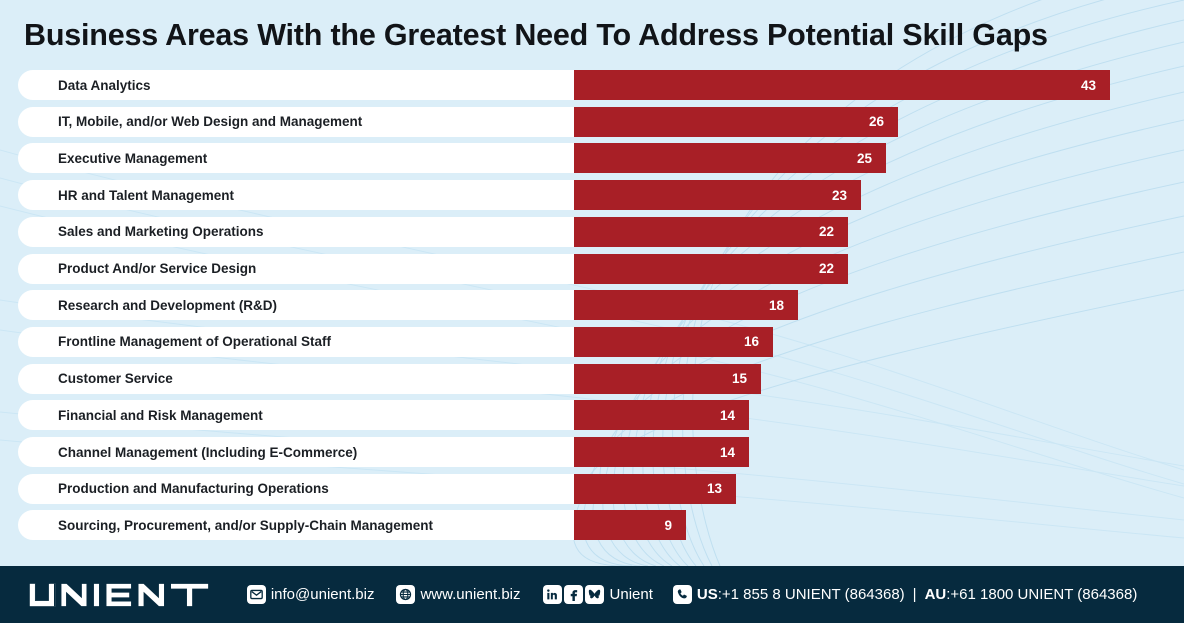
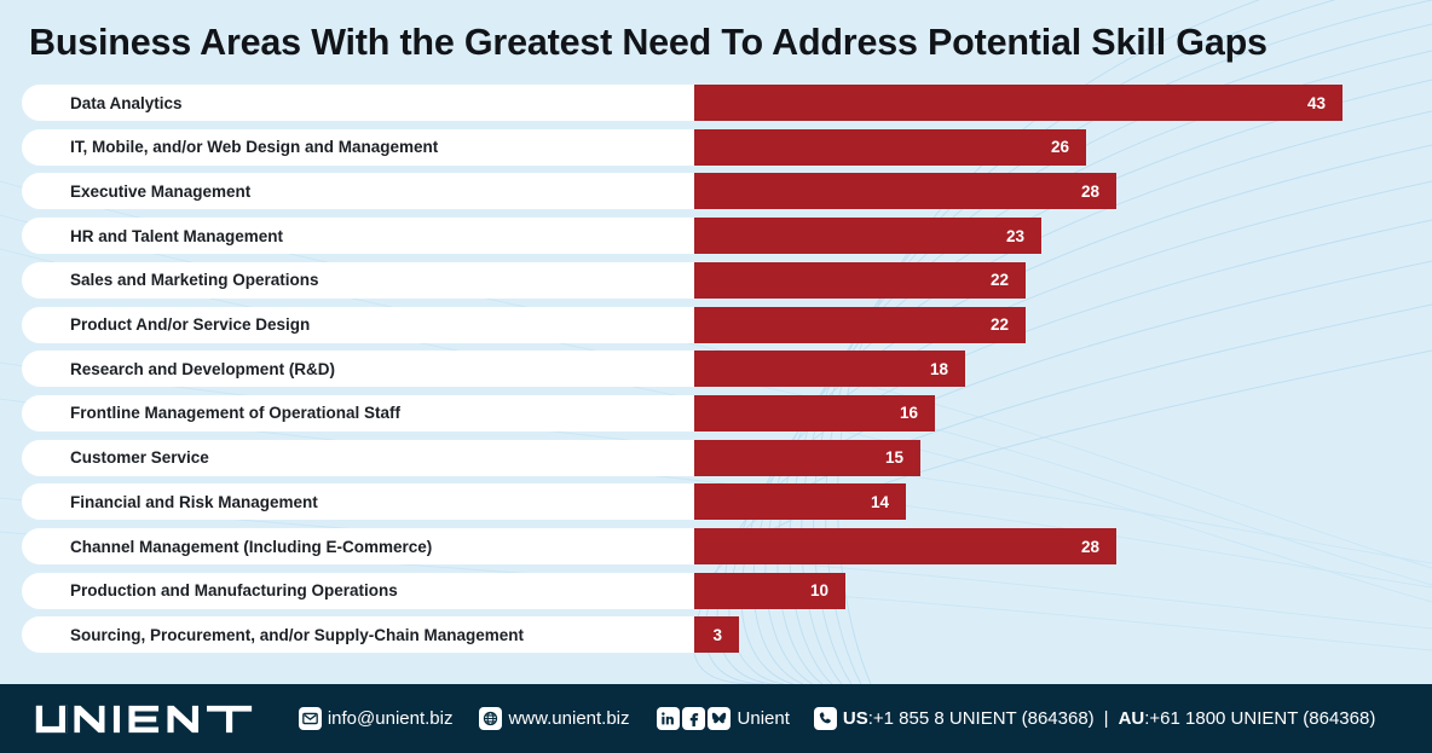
Executive Management: 25 -> 28
Channel Management (Including E-Commerce): 14 -> 28
Production and Manufacturing Operations: 13 -> 10
Sourcing, Procurement, and/or Supply-Chain Management: 9 -> 3
